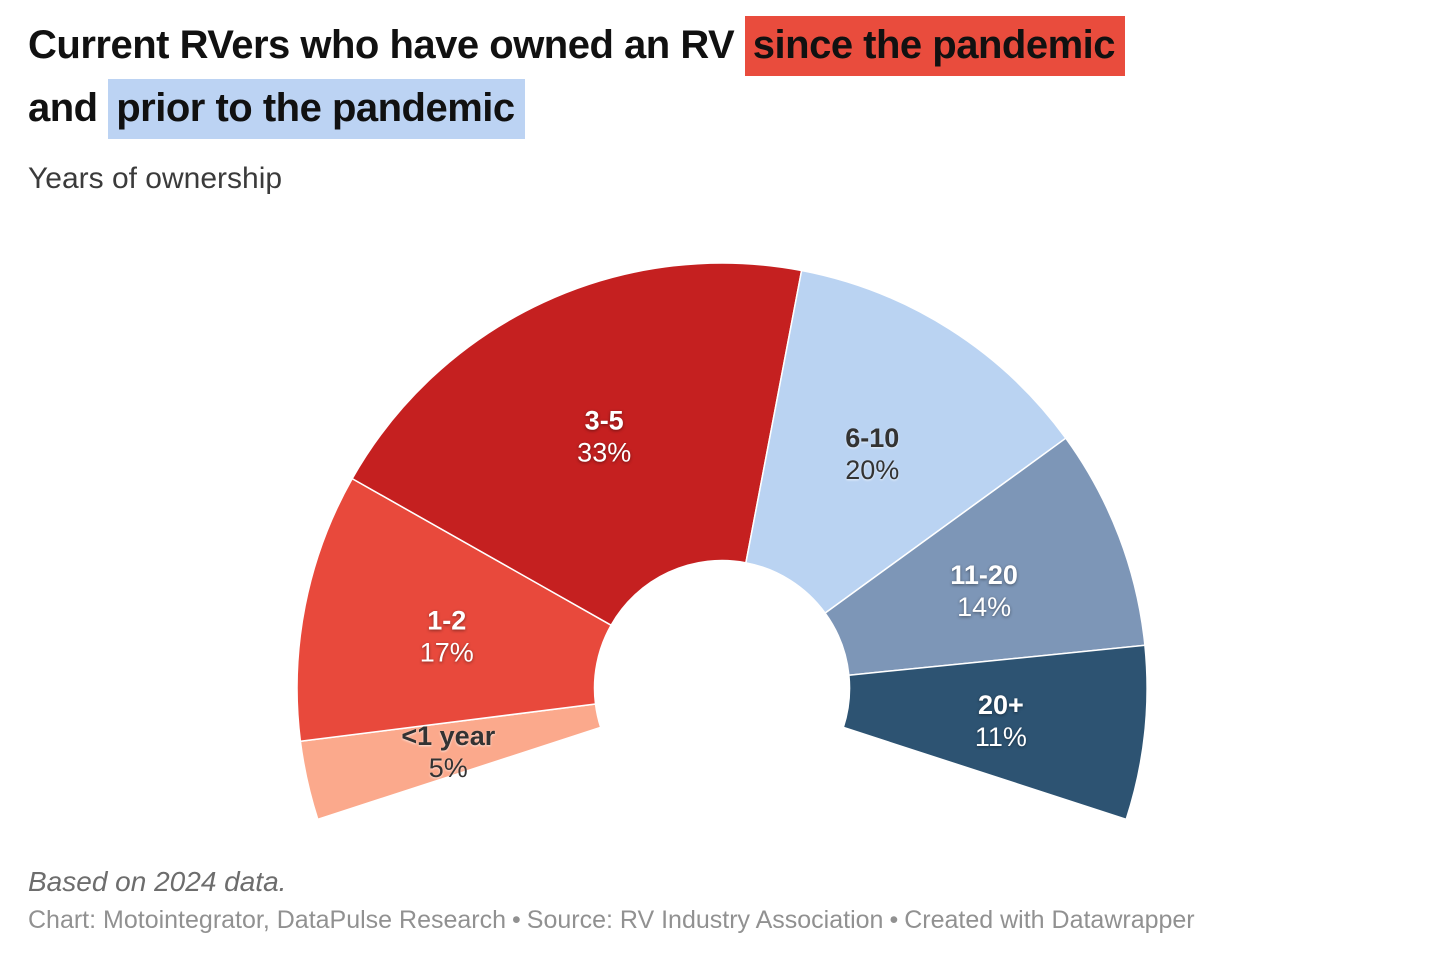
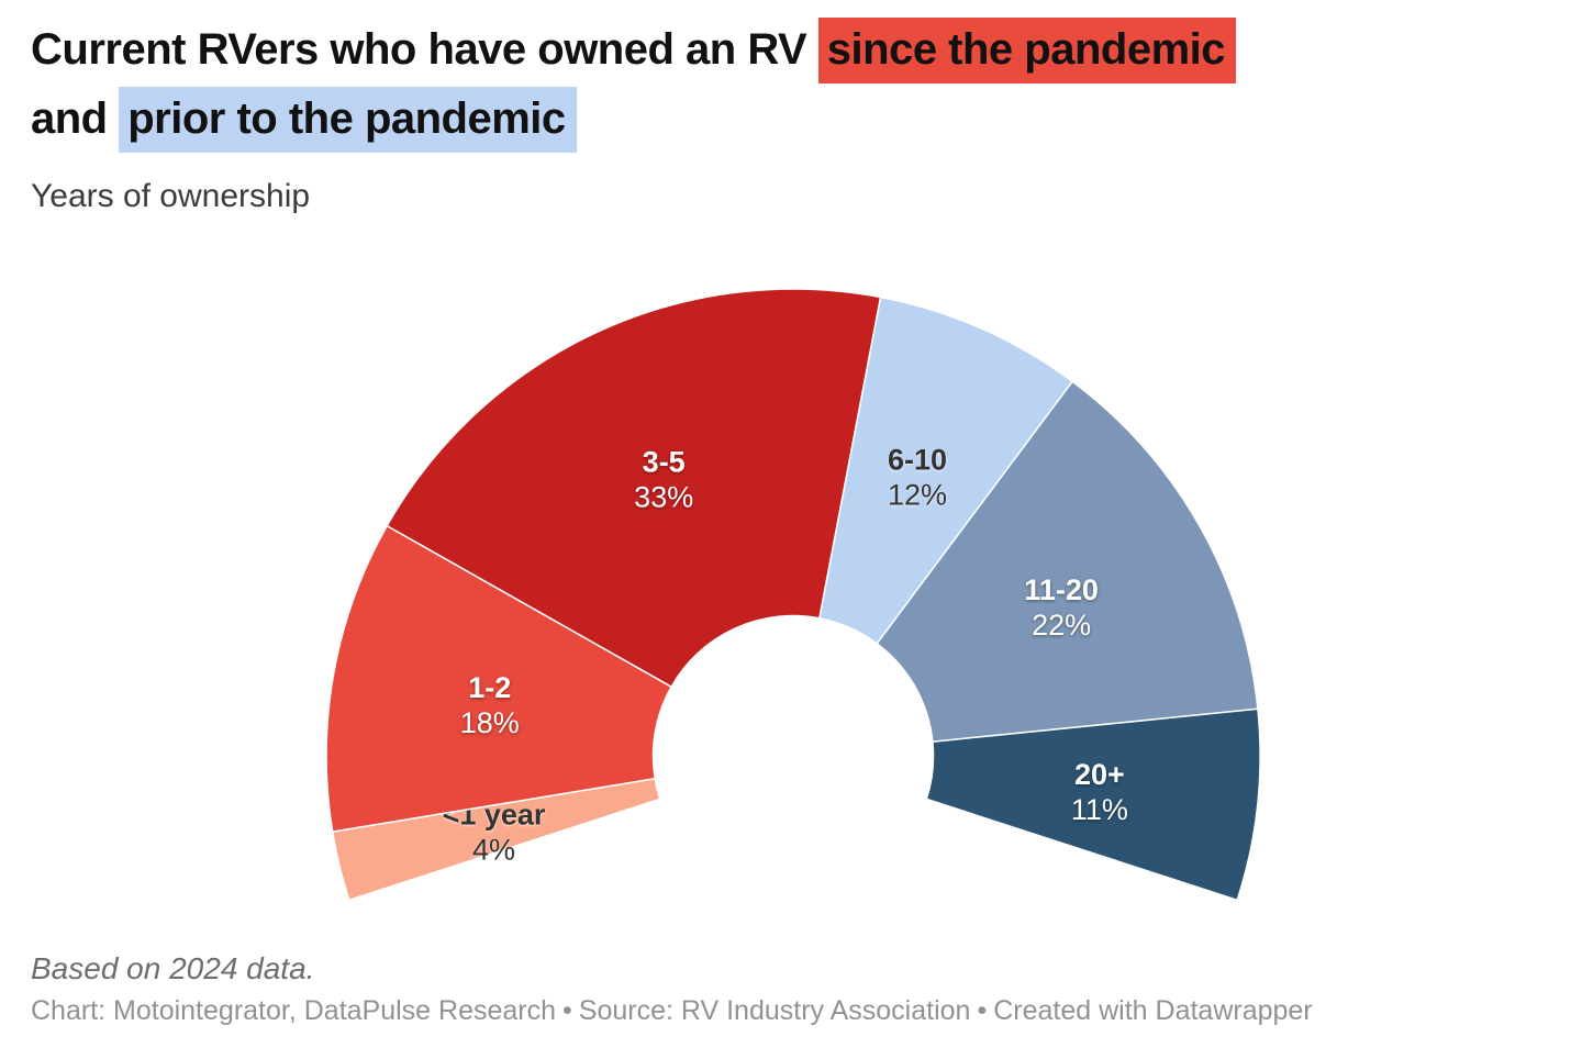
<1 year: 5% -> 4%
1-2: 17% -> 18%
6-10: 20% -> 12%
11-20: 14% -> 22%
